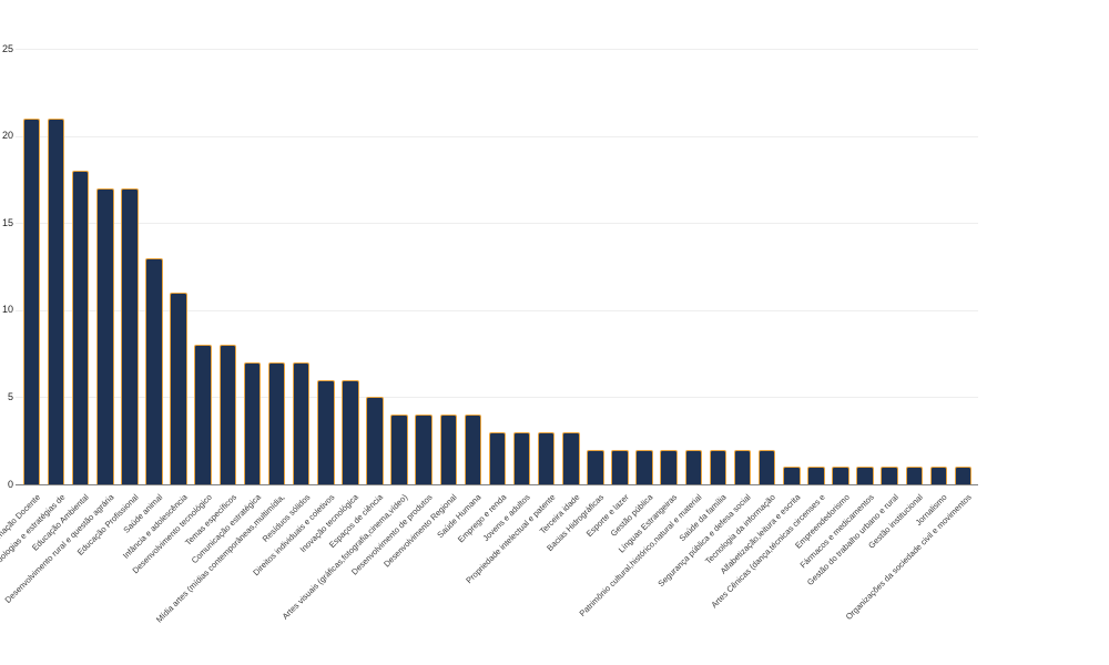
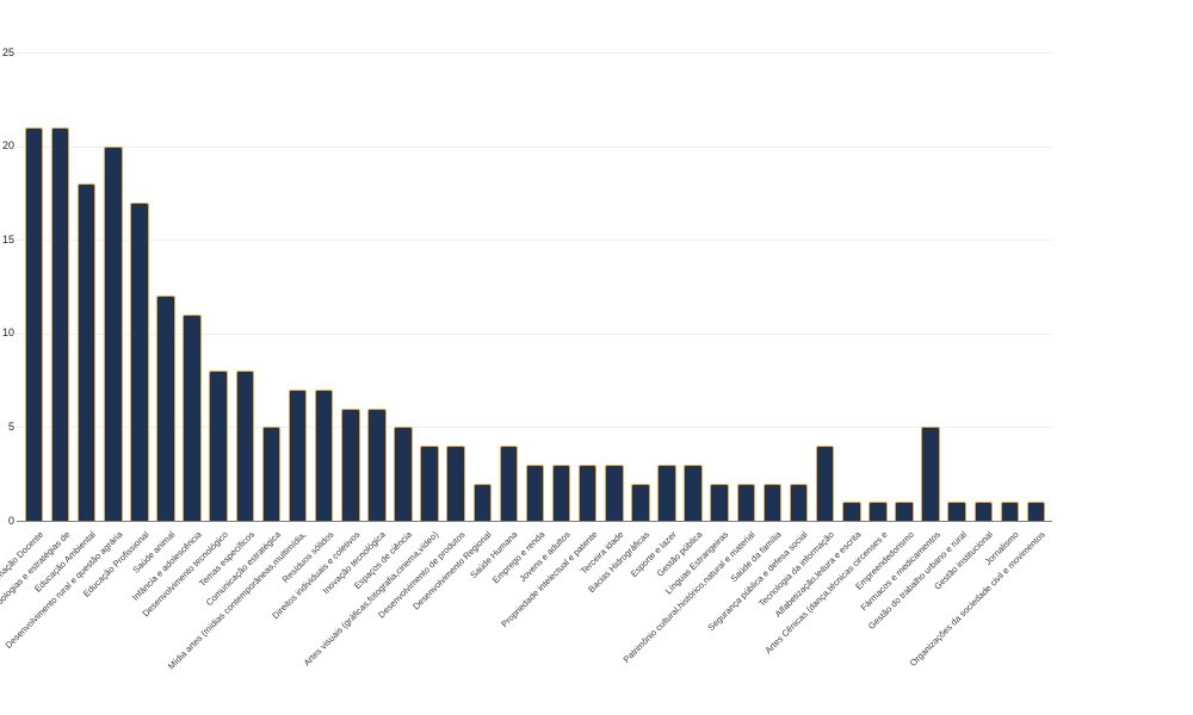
Desenvolvimento rural e questão agrária: 17 -> 20
Saúde animal: 13 -> 12
Comunicação estratégica: 7 -> 5
Desenvolvimento Regional: 4 -> 2
Esporte e lazer: 2 -> 3
Gestão pública: 2 -> 3
Tecnologia da informação: 2 -> 4
Fármacos e medicamentos: 1 -> 5
